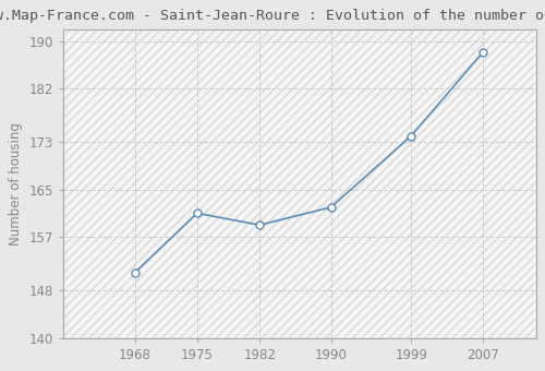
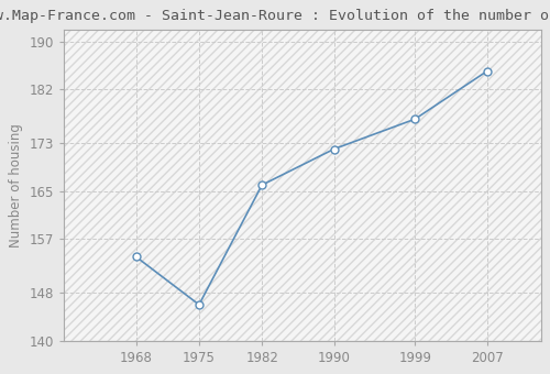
1968: 151 -> 154
1975: 161 -> 146
1982: 159 -> 166
1990: 162 -> 172
1999: 174 -> 177
2007: 188 -> 185
